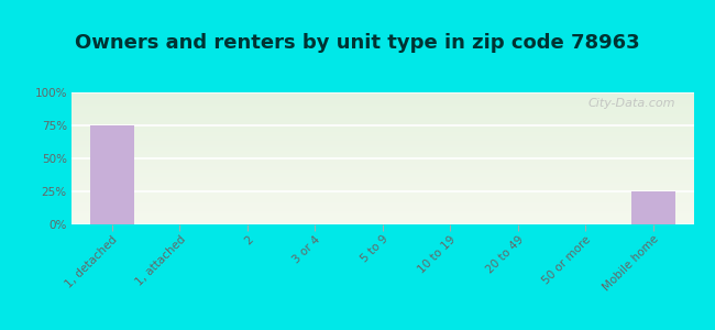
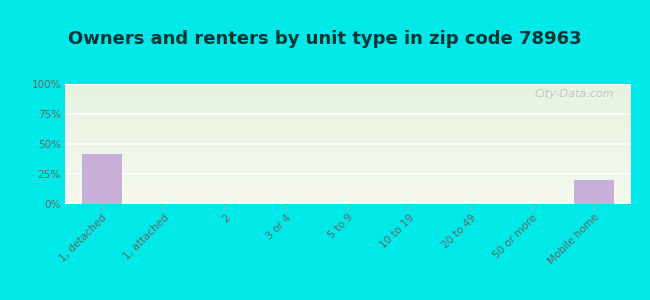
1, detached: 75% -> 42%
Mobile home: 25% -> 20%
